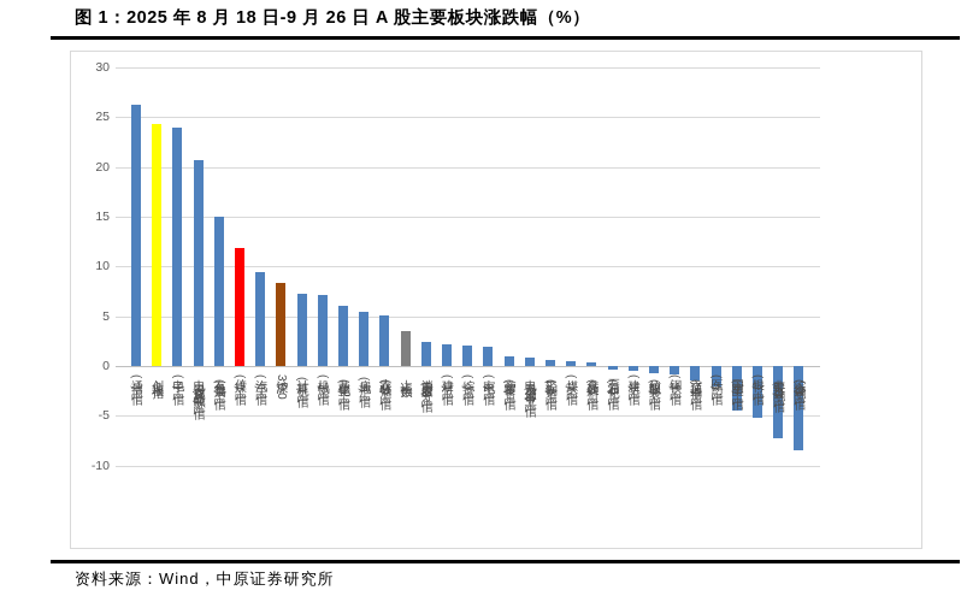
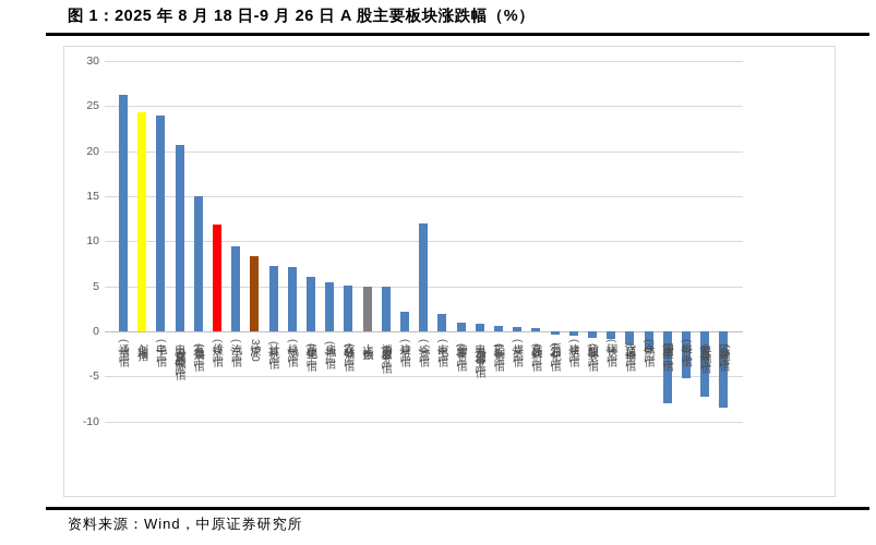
上证指数: 4 -> 5
消费者服务(中信): 2 -> 5
综合(中信): 2 -> 12
国防军工(中信): -4 -> -8
